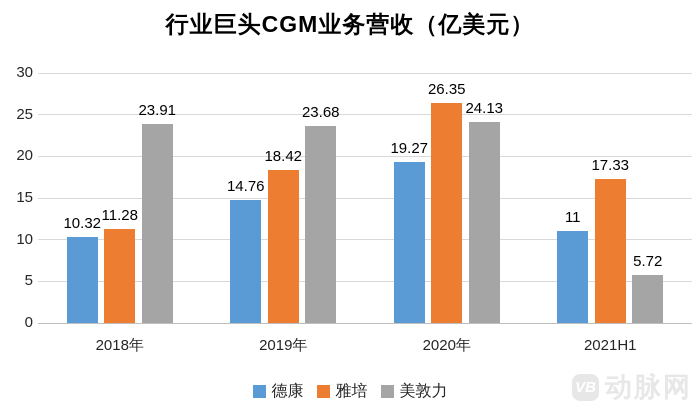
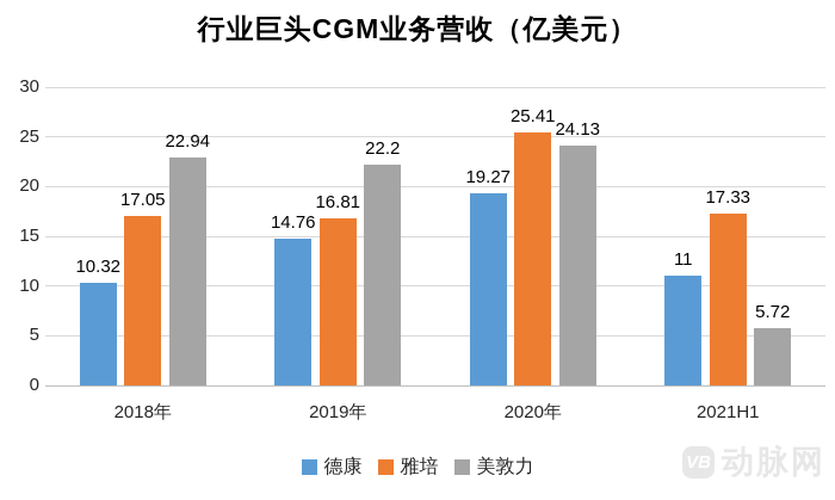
雅培/2018年: 11.28 -> 17.05
美敦力/2018年: 23.91 -> 22.94
雅培/2019年: 18.42 -> 16.81
美敦力/2019年: 23.68 -> 22.2
雅培/2020年: 26.35 -> 25.41
